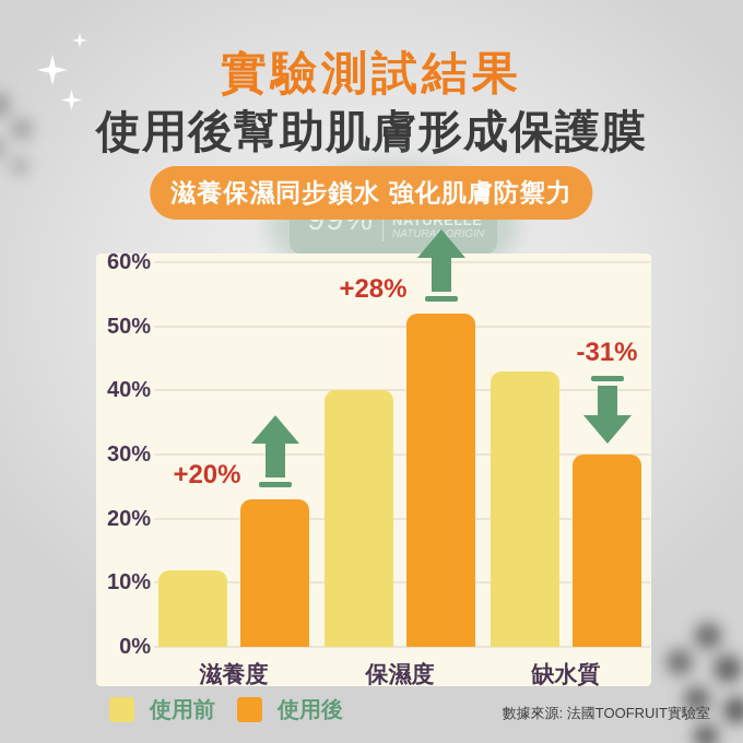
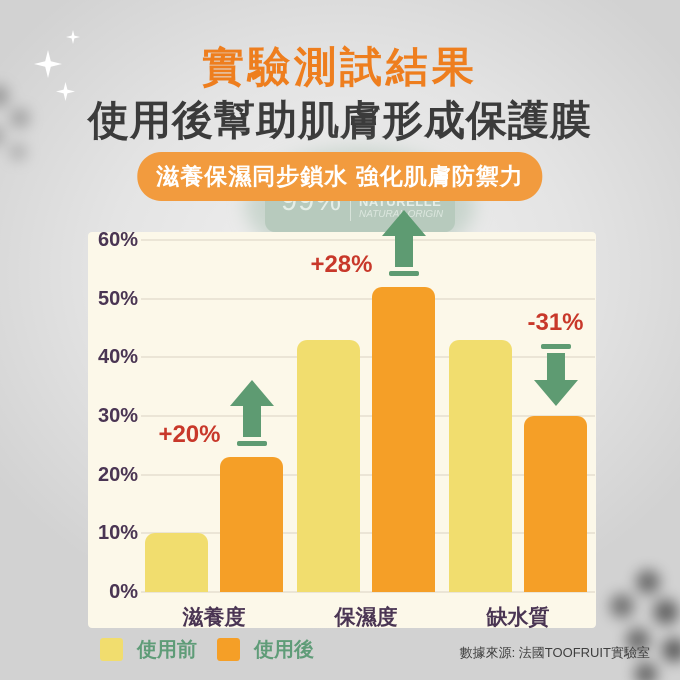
使用前/滋養度: 12% -> 10%
使用前/保濕度: 40% -> 43%
